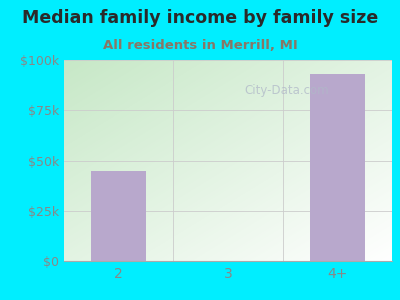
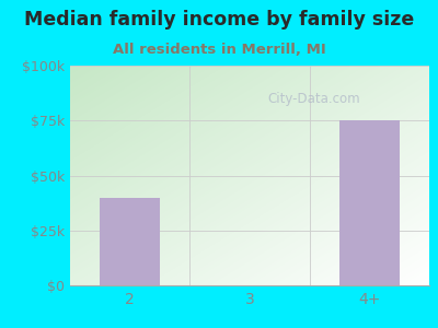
2: $45k -> $40k
4+: $93k -> $75k
